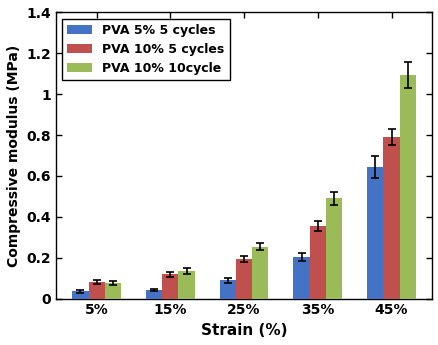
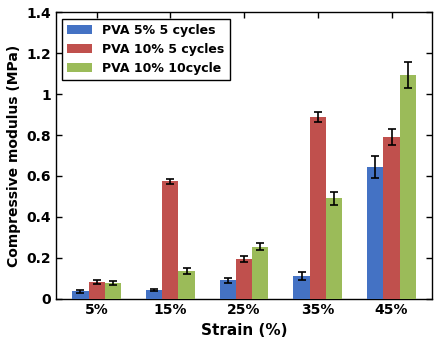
PVA 10% 5 cycles/15%: 0.120 -> 0.575
PVA 5% 5 cycles/35%: 0.205 -> 0.110
PVA 10% 5 cycles/35%: 0.355 -> 0.890
